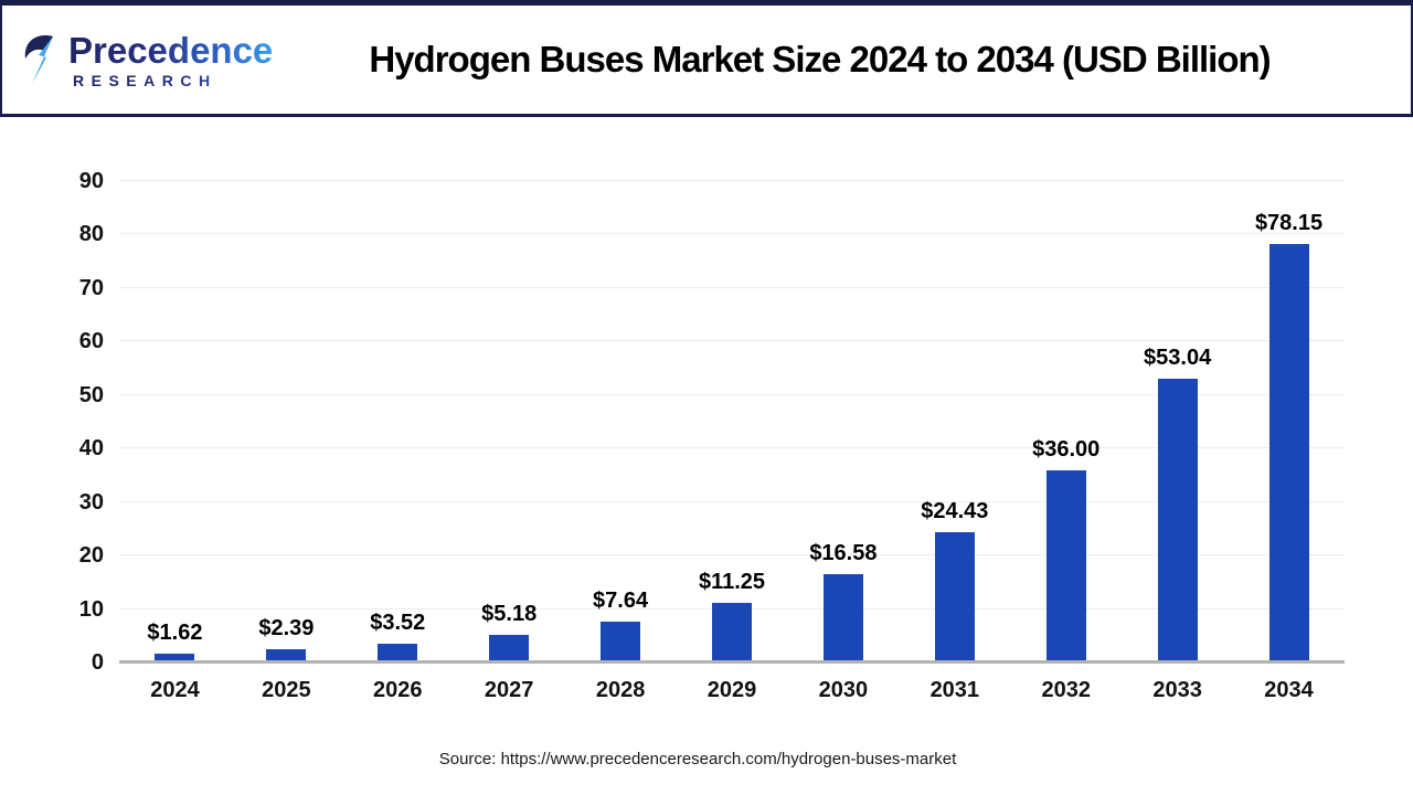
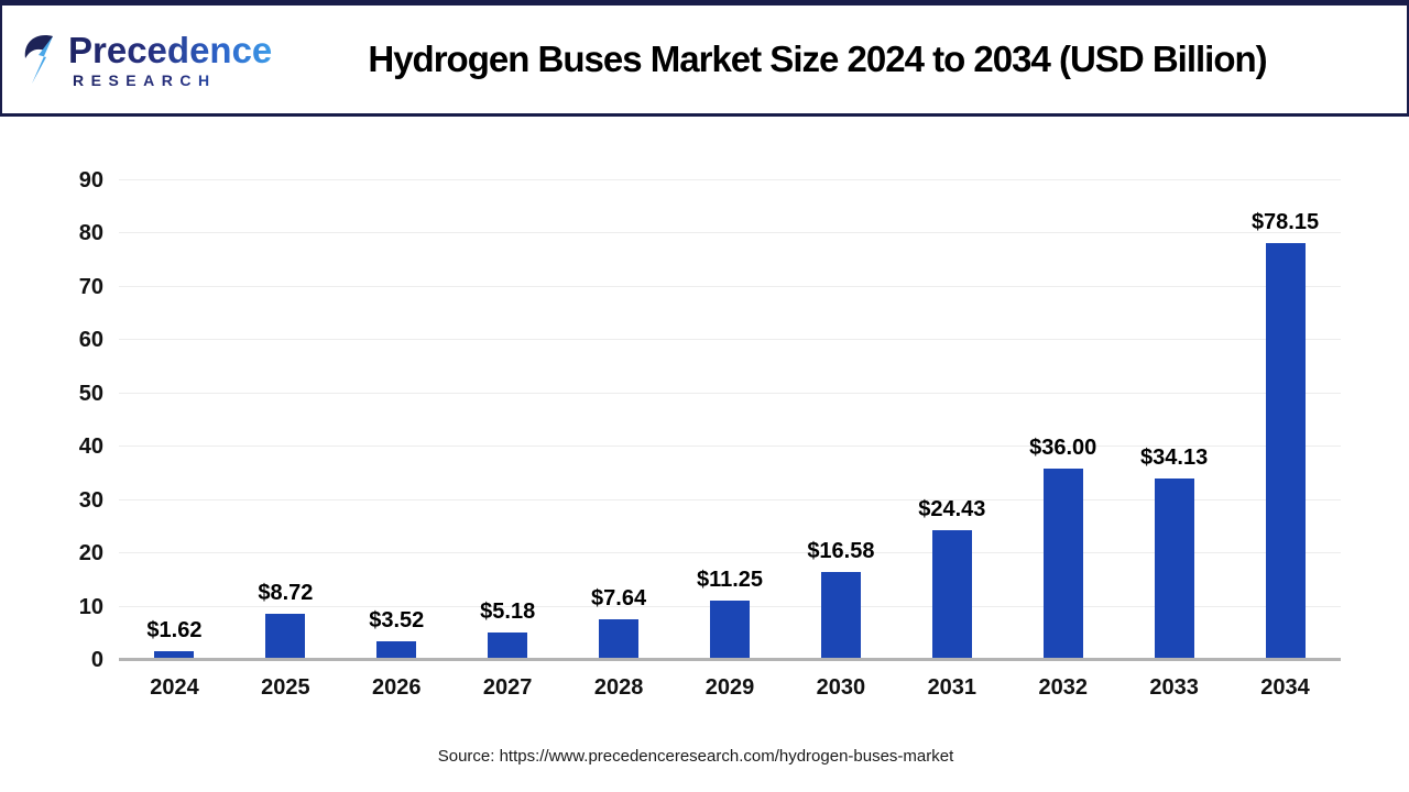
2025: $2.39 -> $8.72
2033: $53.04 -> $34.13
